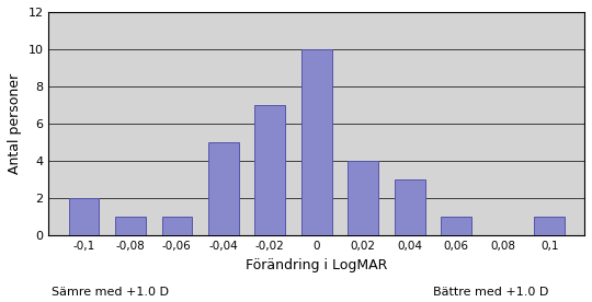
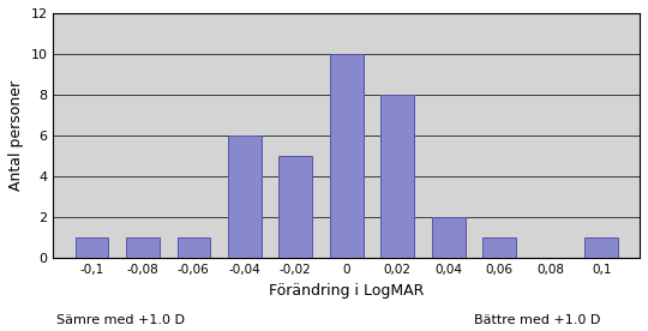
-0,1: 2 -> 1
-0,04: 5 -> 6
-0,02: 7 -> 5
0,02: 4 -> 8
0,04: 3 -> 2
